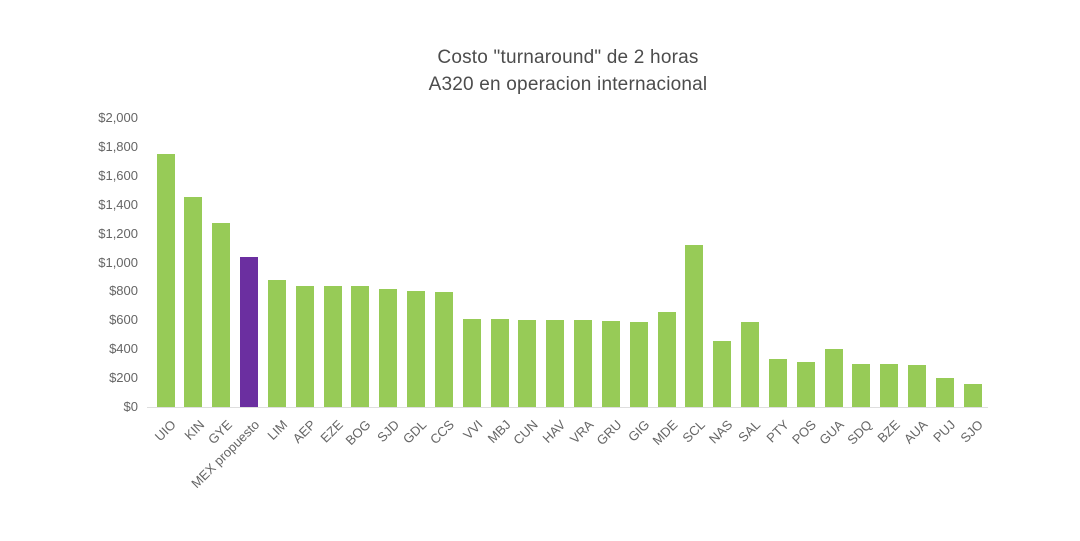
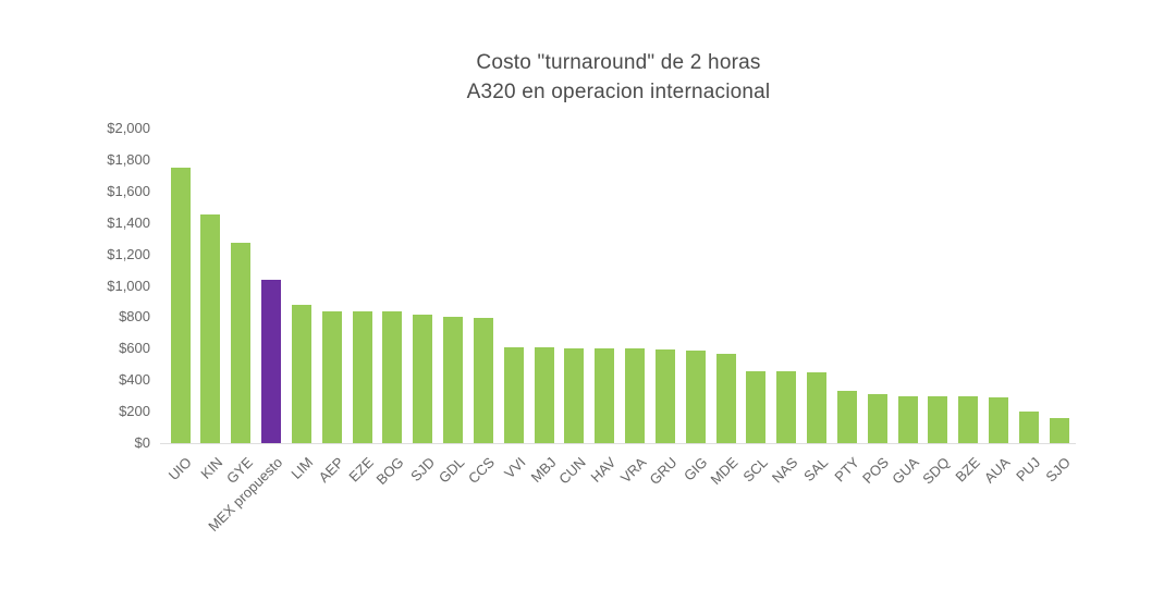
MDE: $660 -> $560
SCL: $1120 -> $460
SAL: $590 -> $450
GUA: $400 -> $300
